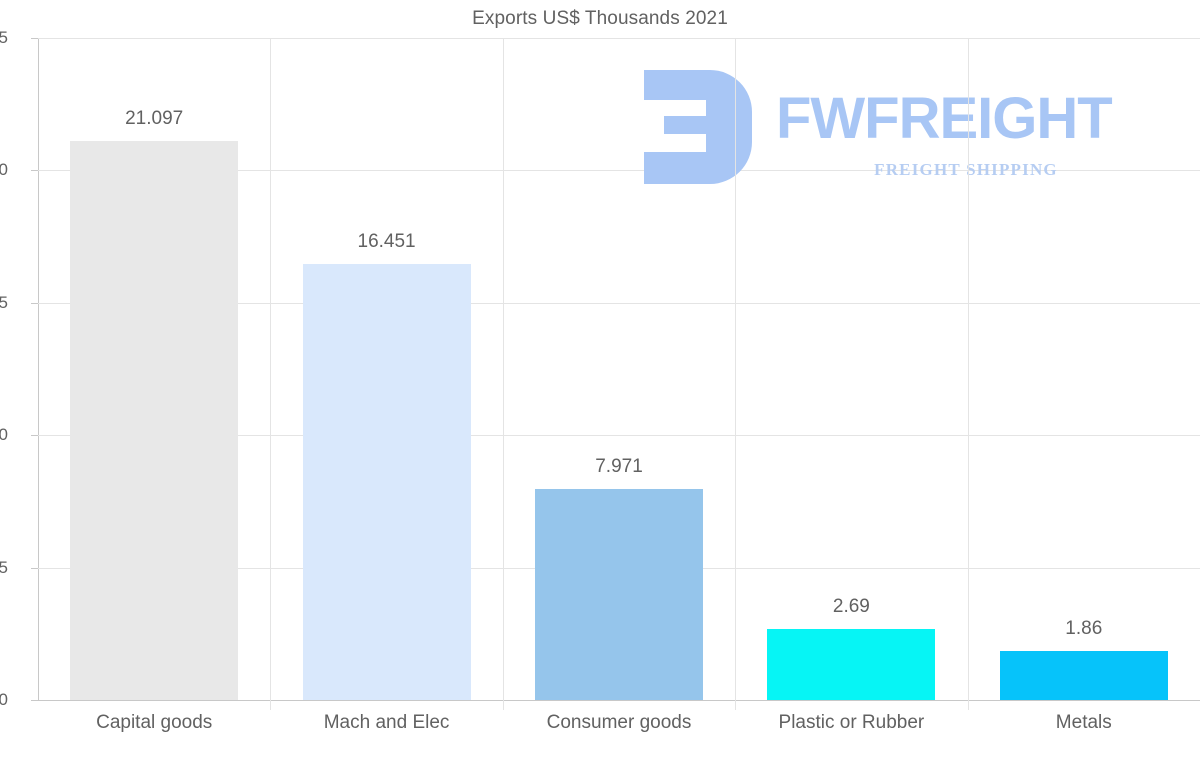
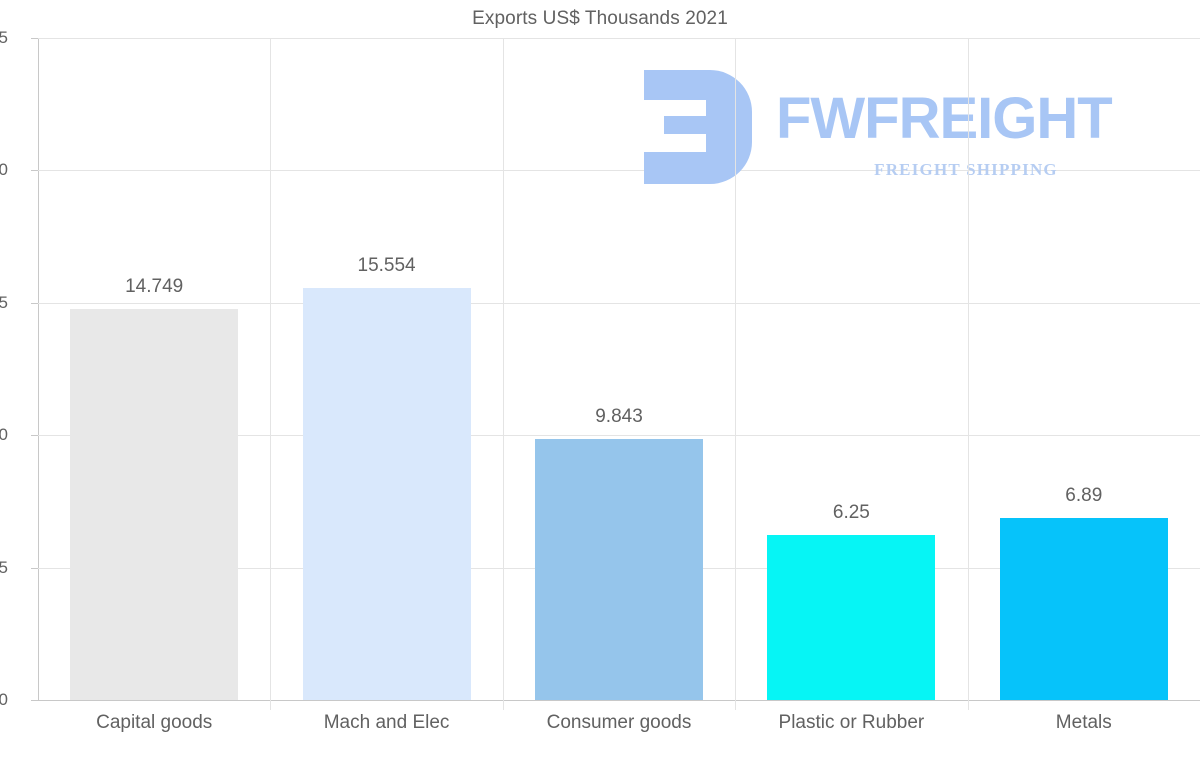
Capital goods: 21.097 -> 14.749
Mach and Elec: 16.451 -> 15.554
Consumer goods: 7.971 -> 9.843
Plastic or Rubber: 2.69 -> 6.25
Metals: 1.86 -> 6.89
